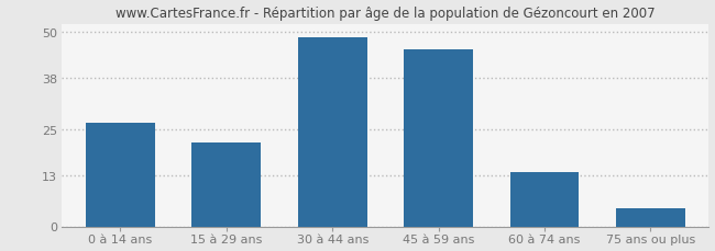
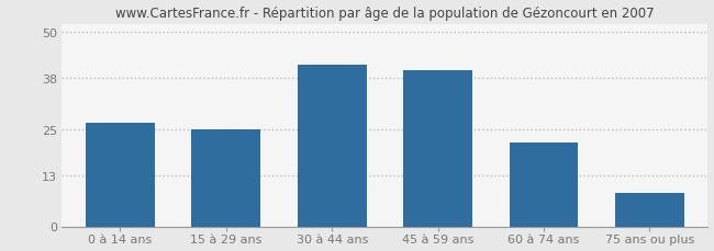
15 à 29 ans: 21.5 -> 25.0
30 à 44 ans: 48.5 -> 41.5
45 à 59 ans: 45.5 -> 40.0
60 à 74 ans: 14.0 -> 21.5
75 ans ou plus: 4.5 -> 8.5
